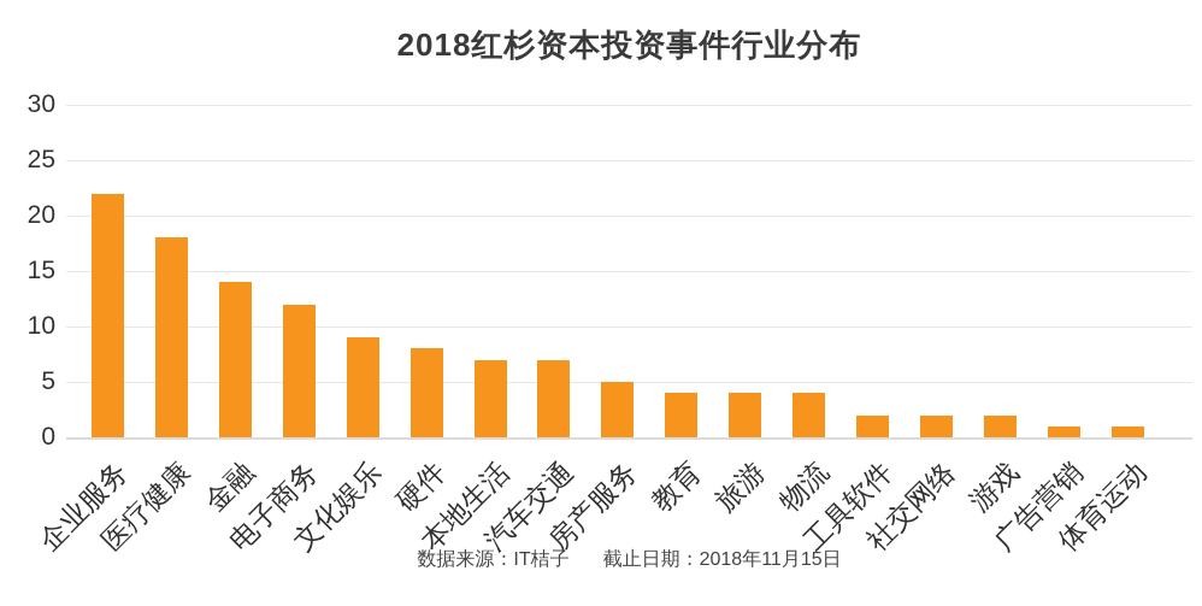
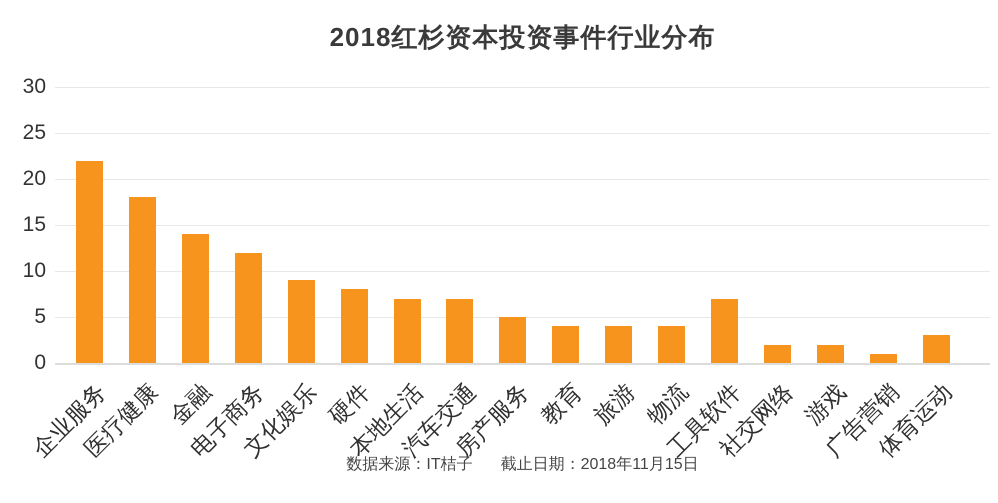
工具软件: 2 -> 7
体育运动: 1 -> 3
